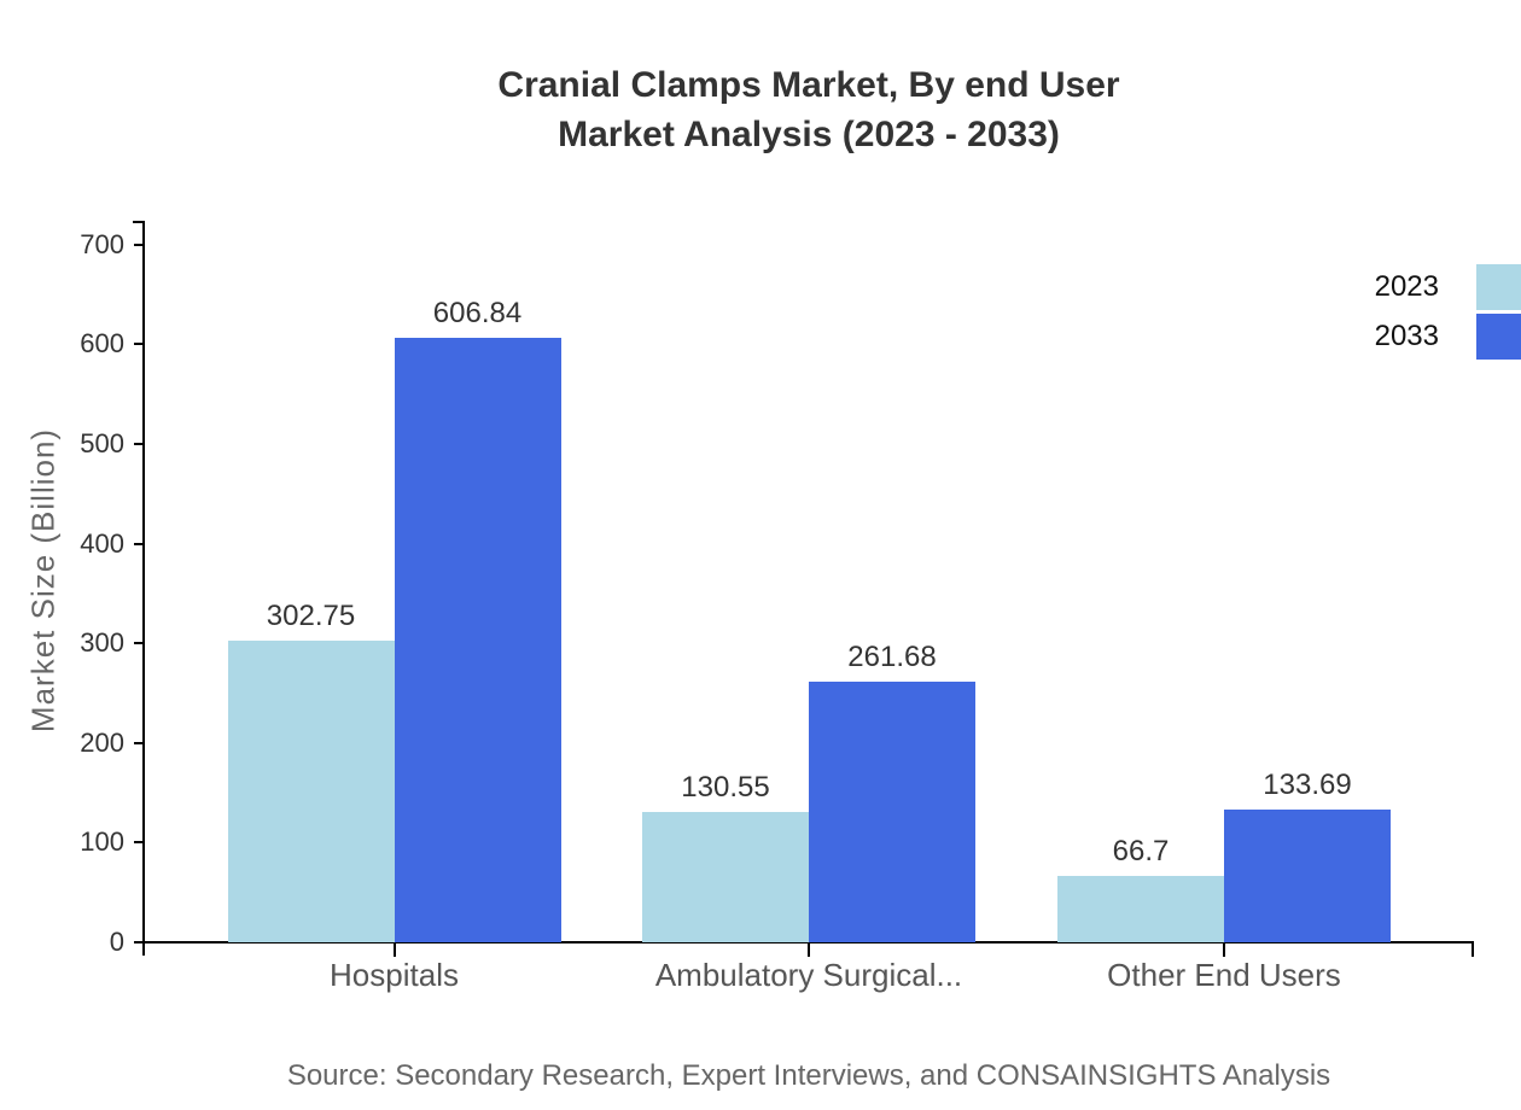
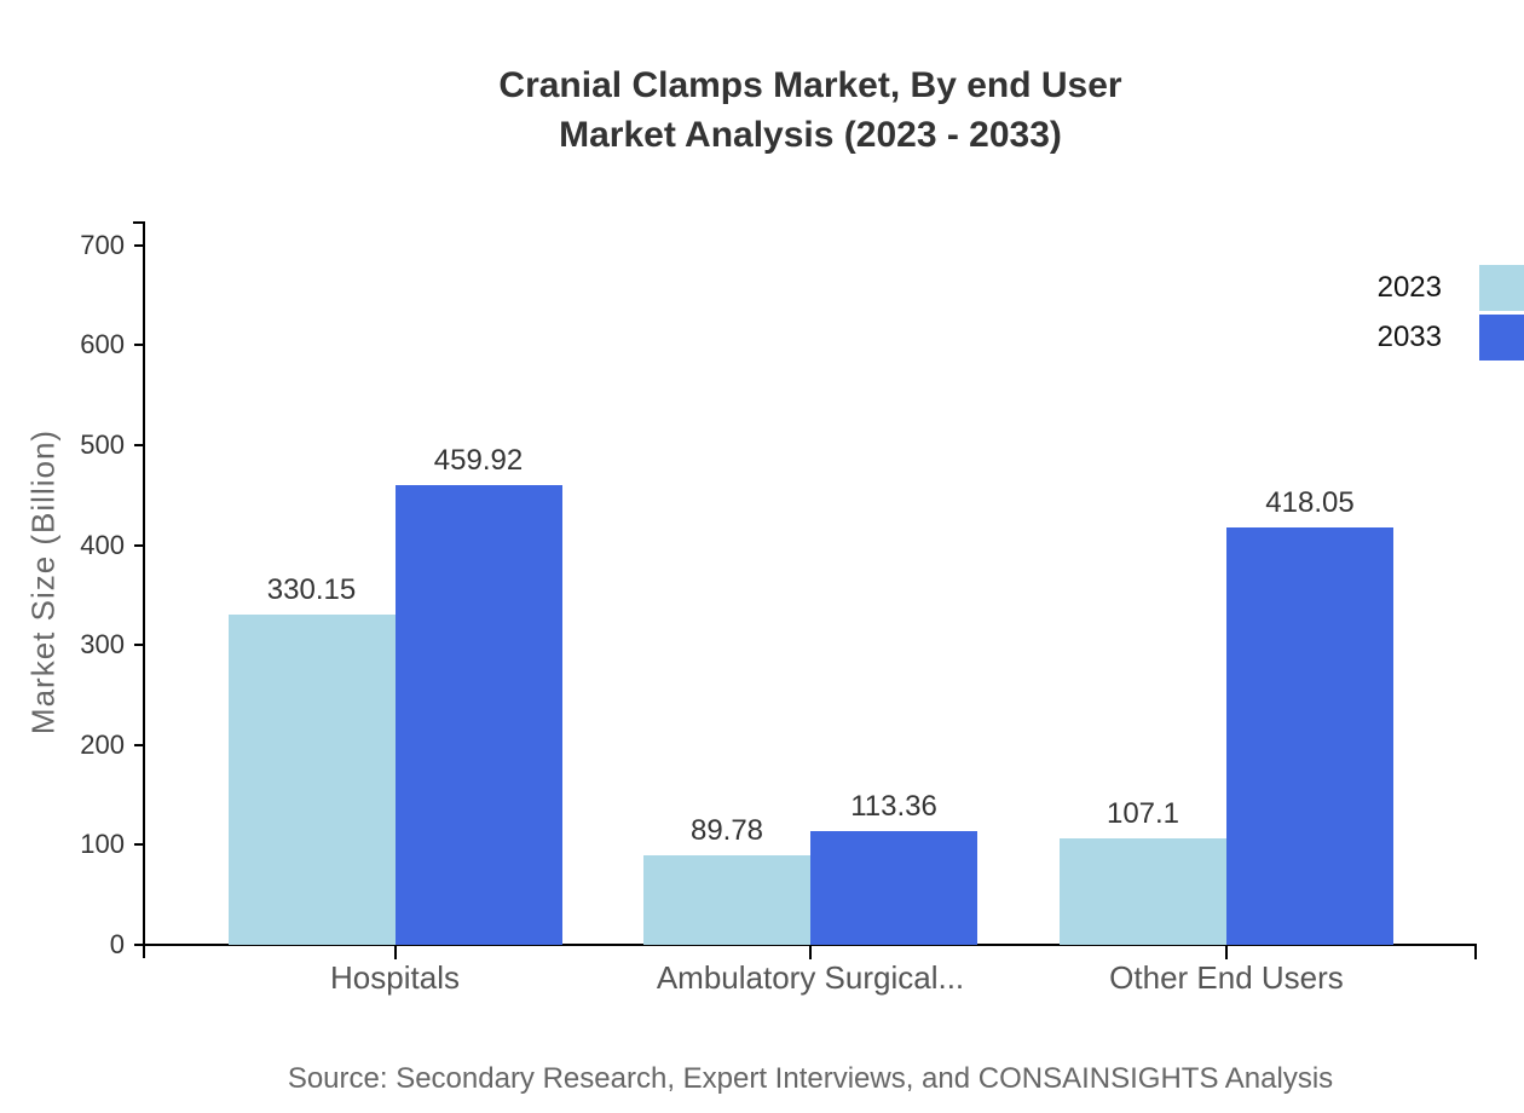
2023/Hospitals: 302.75 -> 330.15
2033/Hospitals: 606.84 -> 459.92
2023/Ambulatory Surgical...: 130.55 -> 89.78
2033/Ambulatory Surgical...: 261.68 -> 113.36
2023/Other End Users: 66.7 -> 107.1
2033/Other End Users: 133.69 -> 418.05
